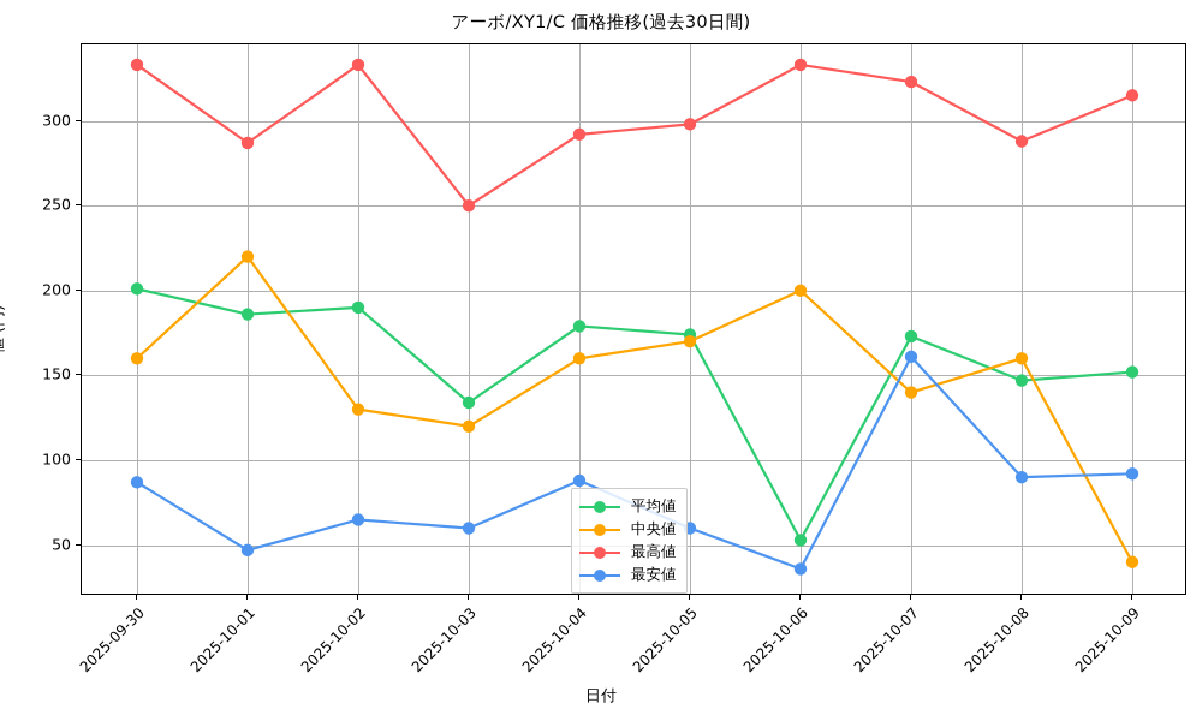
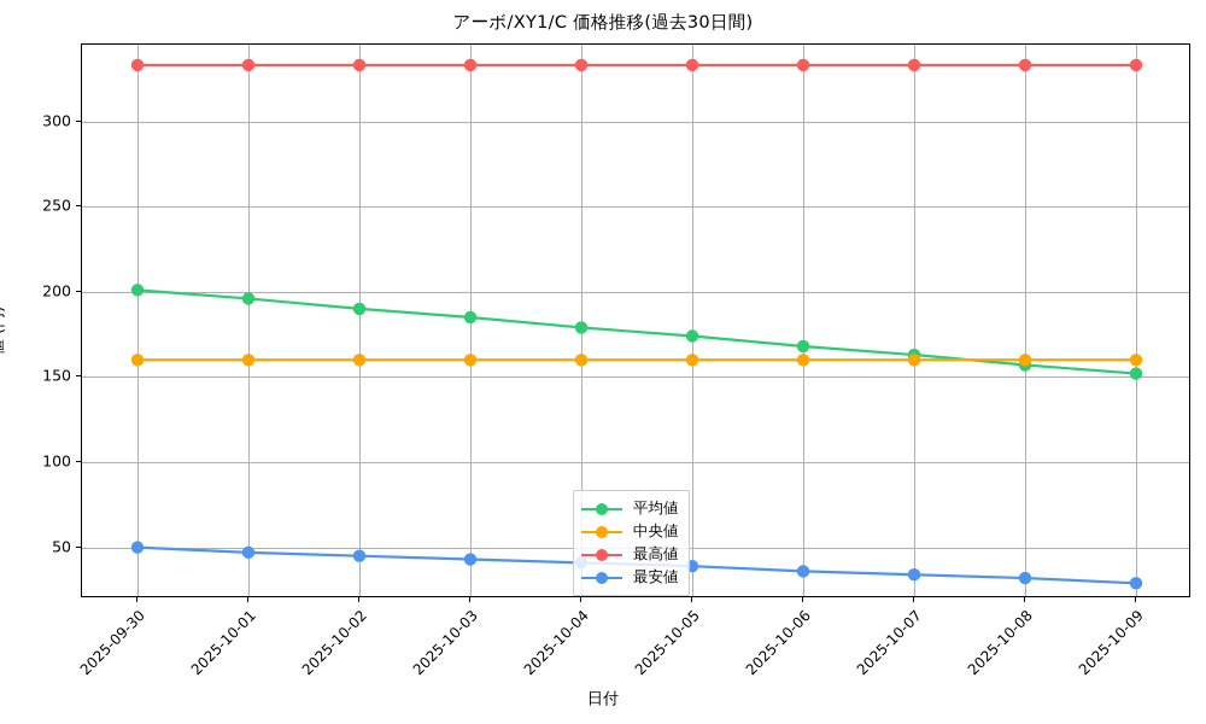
最安値/2025-09-30: 87 -> 50
平均値/2025-10-01: 186 -> 196
中央値/2025-10-01: 220 -> 160
最高値/2025-10-01: 287 -> 333
中央値/2025-10-02: 130 -> 160
最安値/2025-10-02: 65 -> 45
平均値/2025-10-03: 134 -> 185
中央値/2025-10-03: 120 -> 160
最高値/2025-10-03: 250 -> 333
最安値/2025-10-03: 60 -> 43
最高値/2025-10-04: 292 -> 333
最安値/2025-10-04: 88 -> 41
中央値/2025-10-05: 170 -> 160
最高値/2025-10-05: 298 -> 333
最安値/2025-10-05: 60 -> 39
平均値/2025-10-06: 53 -> 168
中央値/2025-10-06: 200 -> 160
平均値/2025-10-07: 173 -> 163
中央値/2025-10-07: 140 -> 160
最高値/2025-10-07: 323 -> 333
最安値/2025-10-07: 161 -> 34
平均値/2025-10-08: 147 -> 157
最高値/2025-10-08: 288 -> 333
最安値/2025-10-08: 90 -> 32
中央値/2025-10-09: 40 -> 160
最高値/2025-10-09: 315 -> 333
最安値/2025-10-09: 92 -> 29
